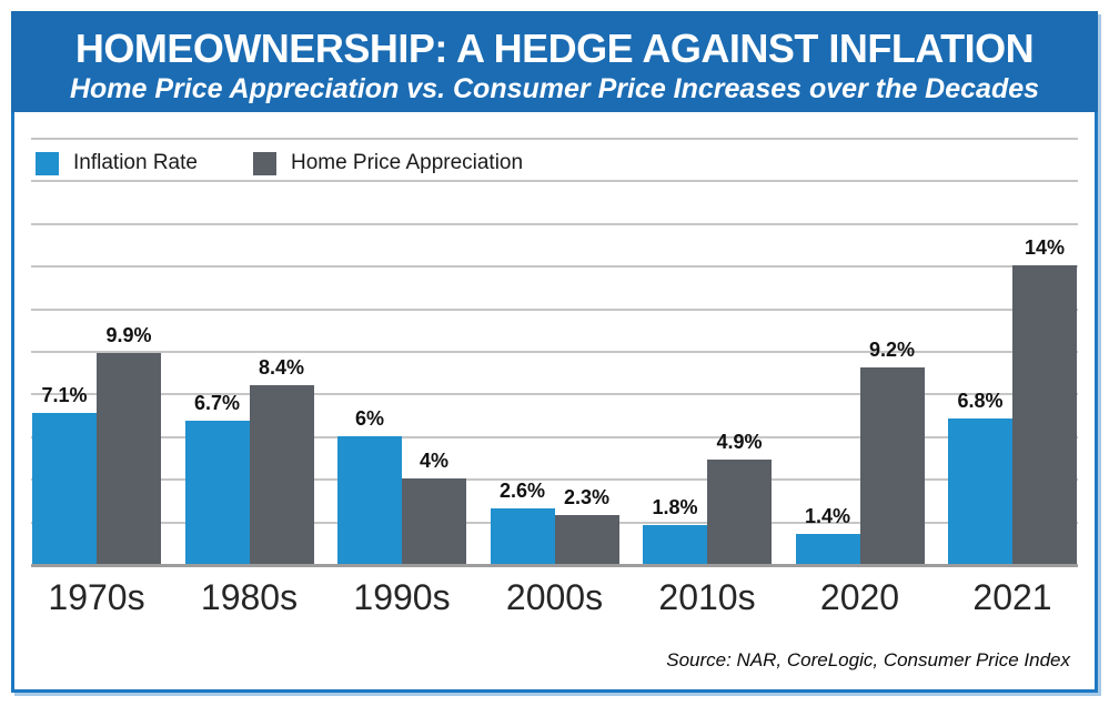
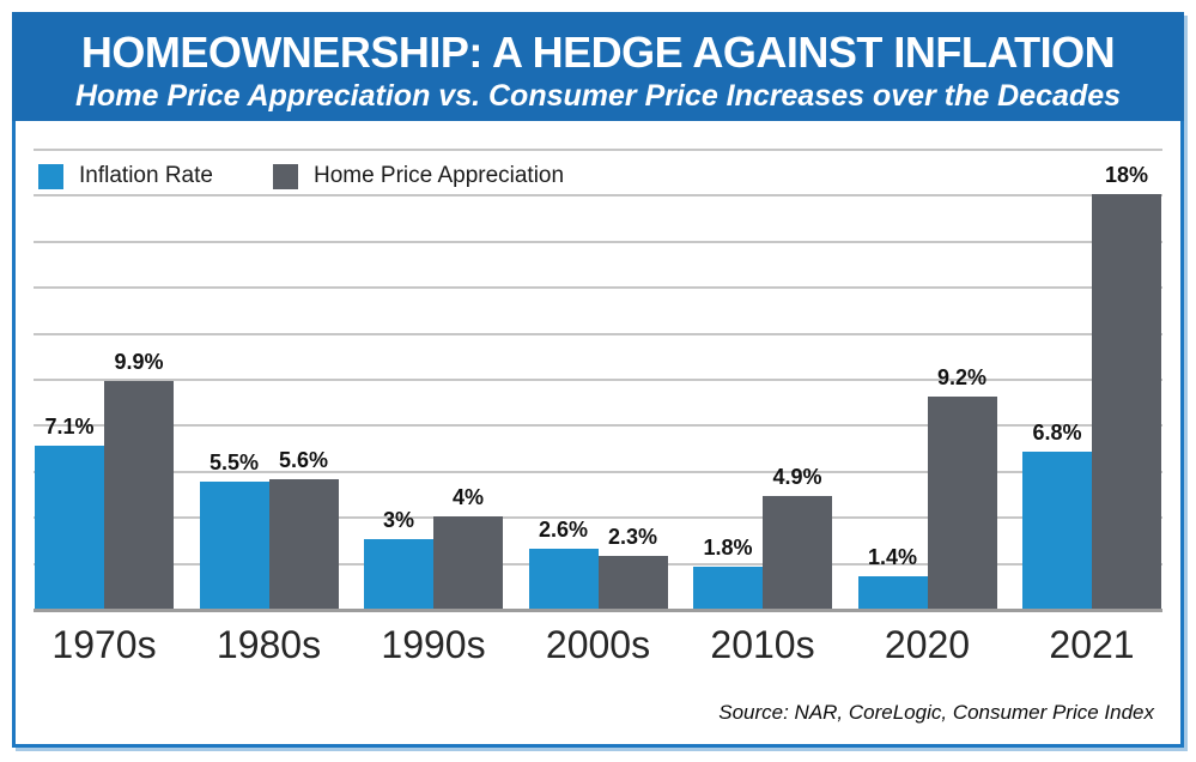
Inflation Rate/1980s: 6.7% -> 5.5%
Home Price Appreciation/1980s: 8.4% -> 5.6%
Inflation Rate/1990s: 6% -> 3%
Home Price Appreciation/2021: 14% -> 18%
